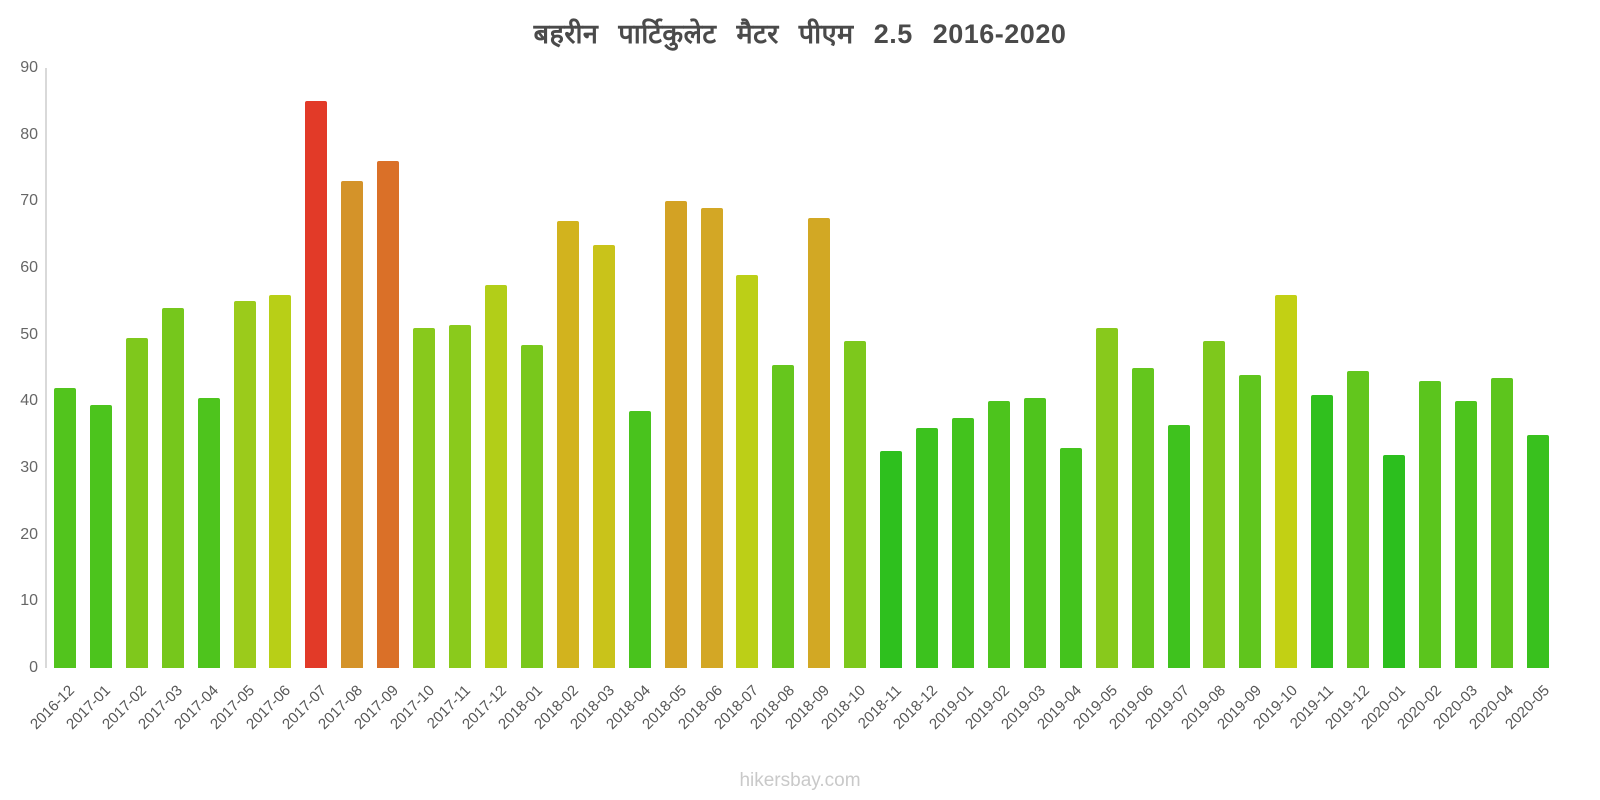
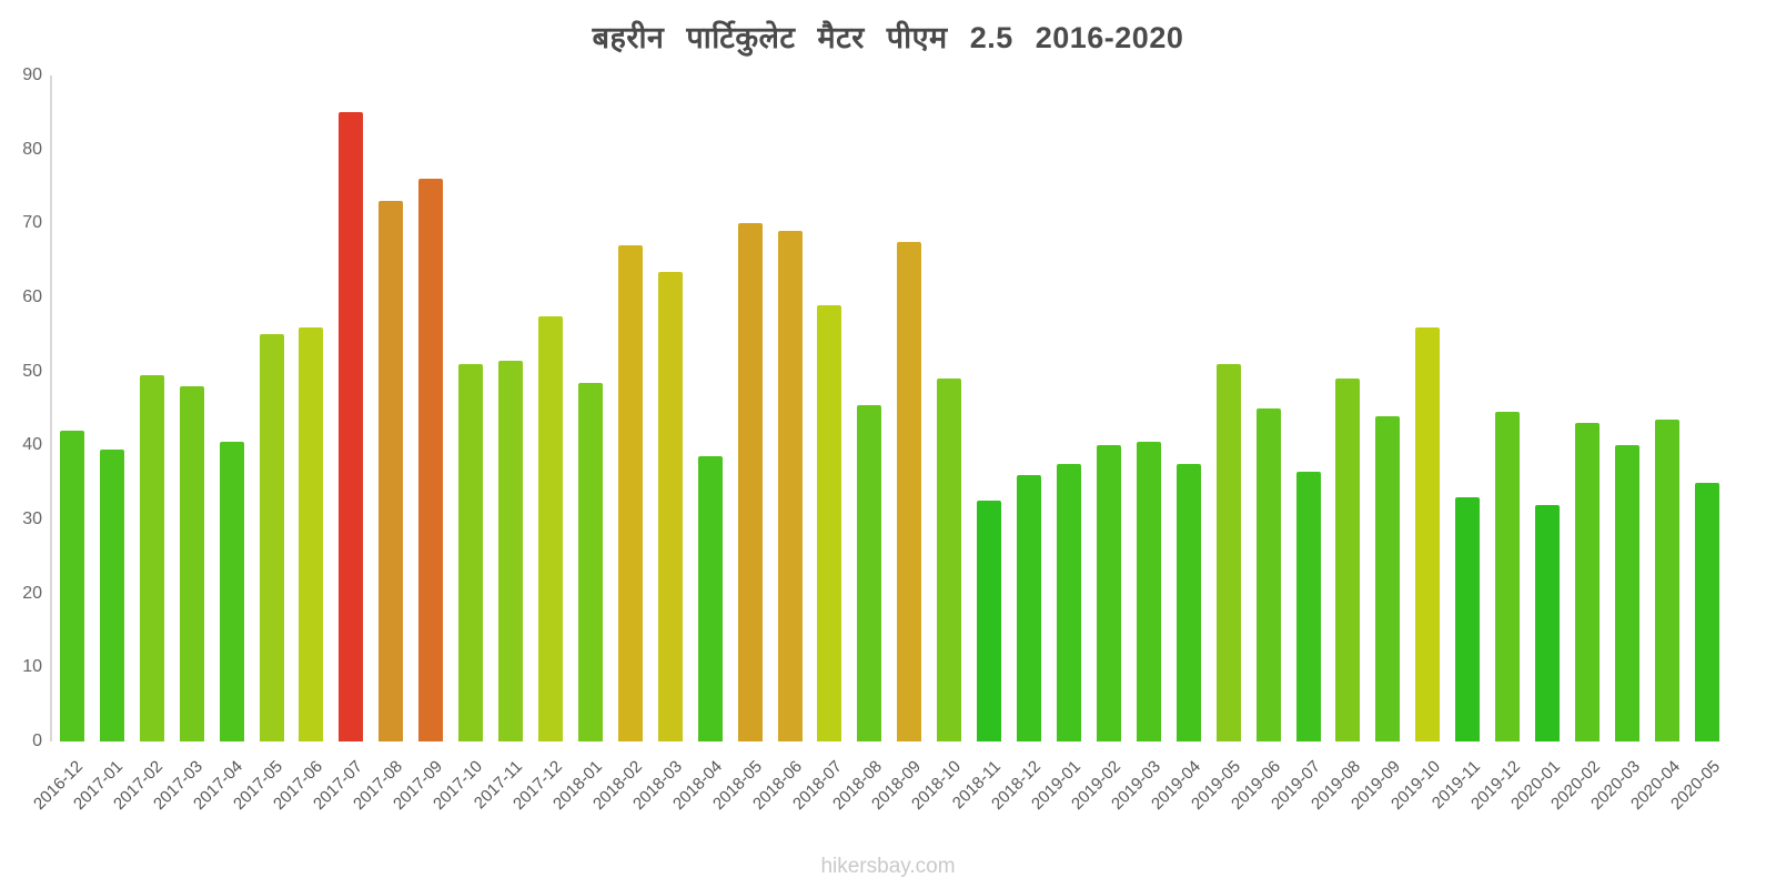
2017-03: 54 -> 48
2019-04: 33 -> 38
2019-11: 41 -> 33
